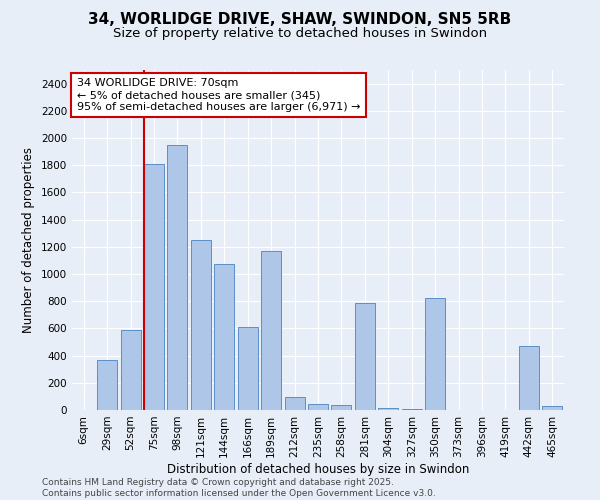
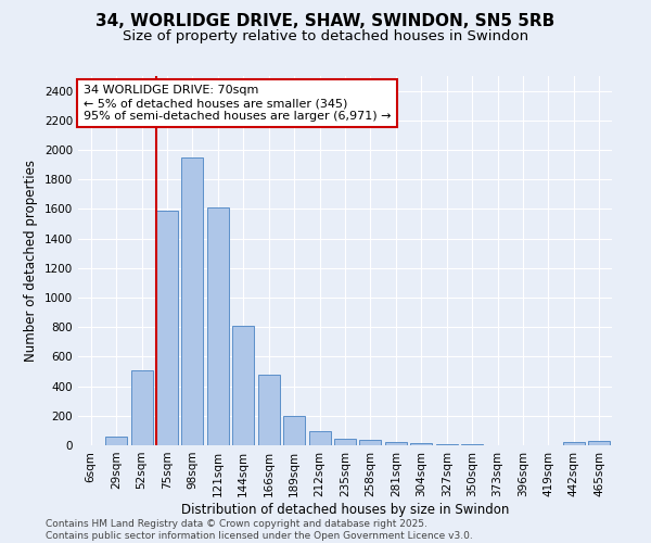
29sqm: 370 -> 60
52sqm: 590 -> 510
75sqm: 1810 -> 1590
121sqm: 1250 -> 1610
144sqm: 1070 -> 810
166sqm: 610 -> 480
189sqm: 1170 -> 200
281sqm: 790 -> 20
350sqm: 820 -> 10
442sqm: 470 -> 20
